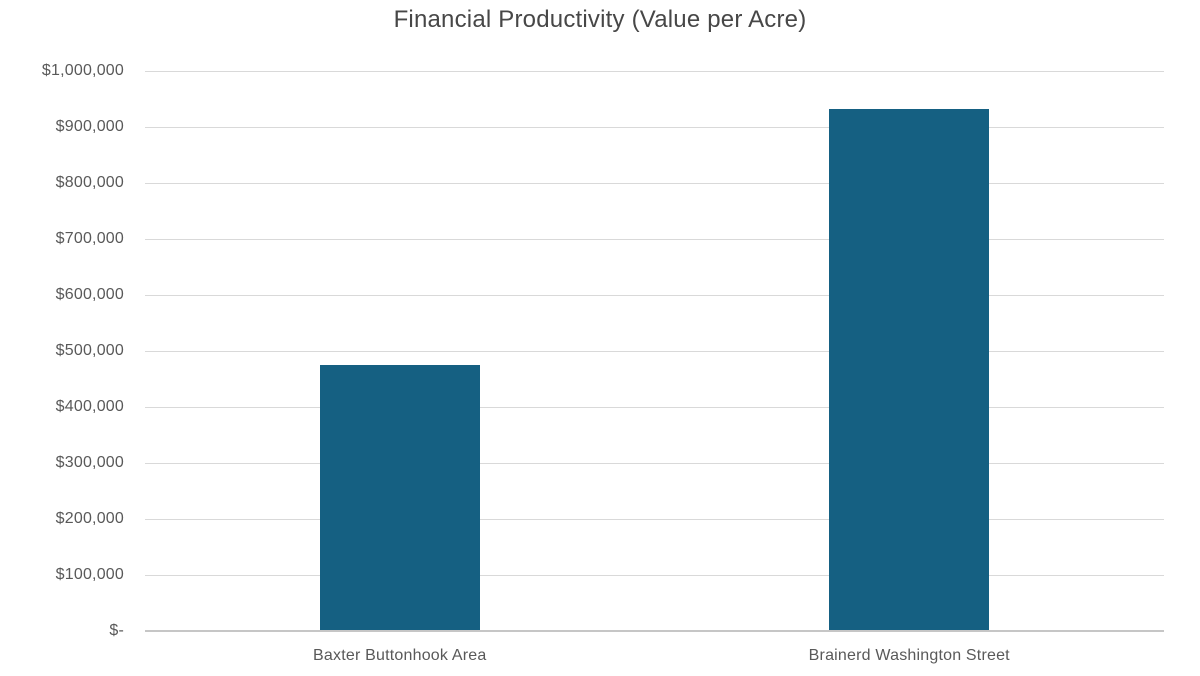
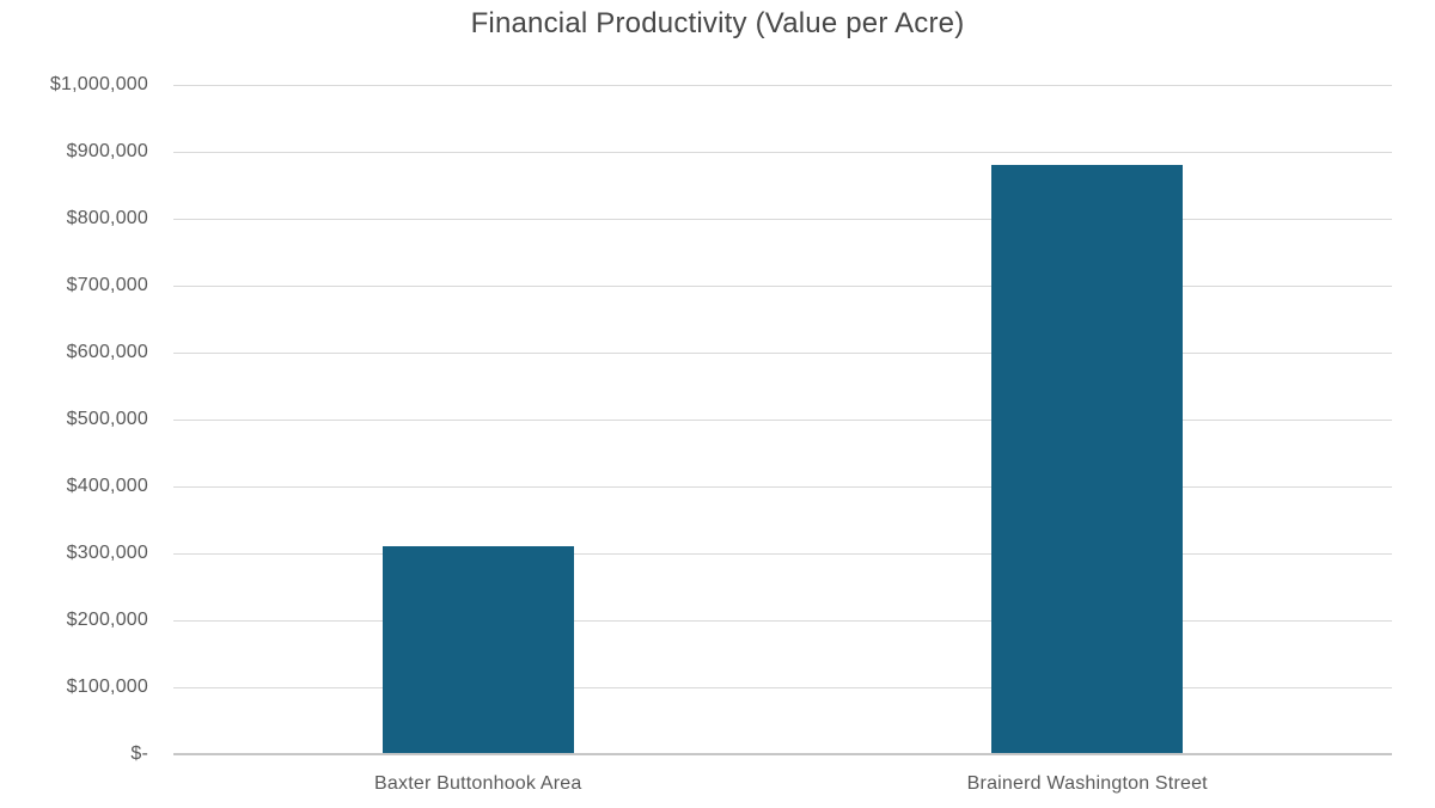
Baxter Buttonhook Area: $480000 -> $310000
Brainerd Washington Street: $930000 -> $880000
